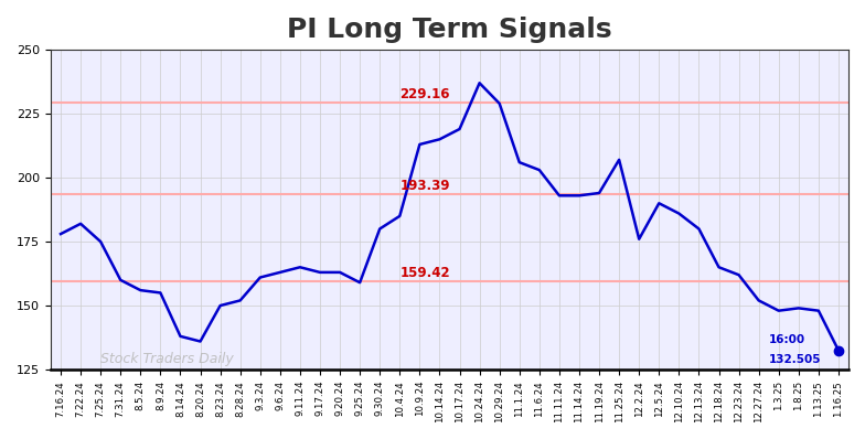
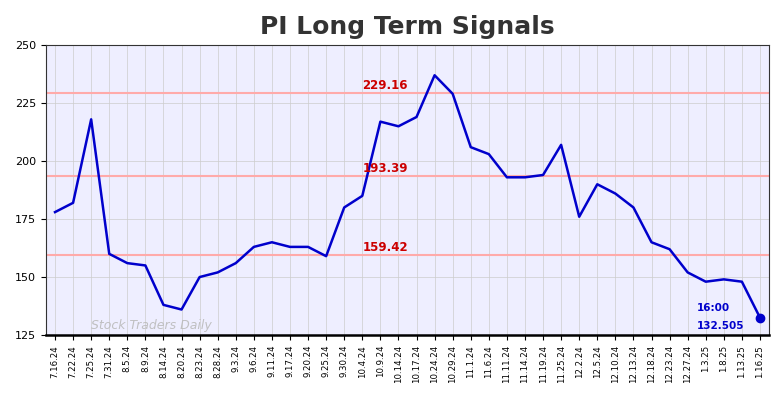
7.25.24: 175.0 -> 218.0
9.3.24: 161.0 -> 156.0
10.9.24: 213.0 -> 217.0
